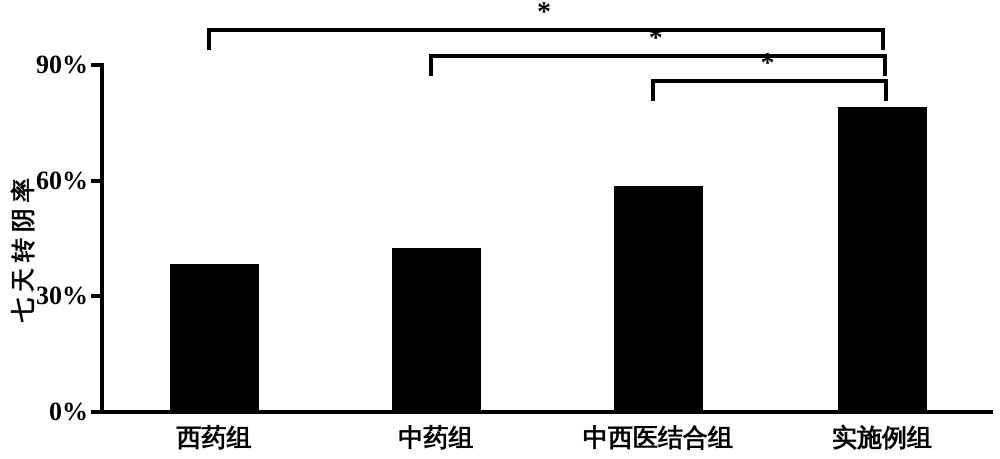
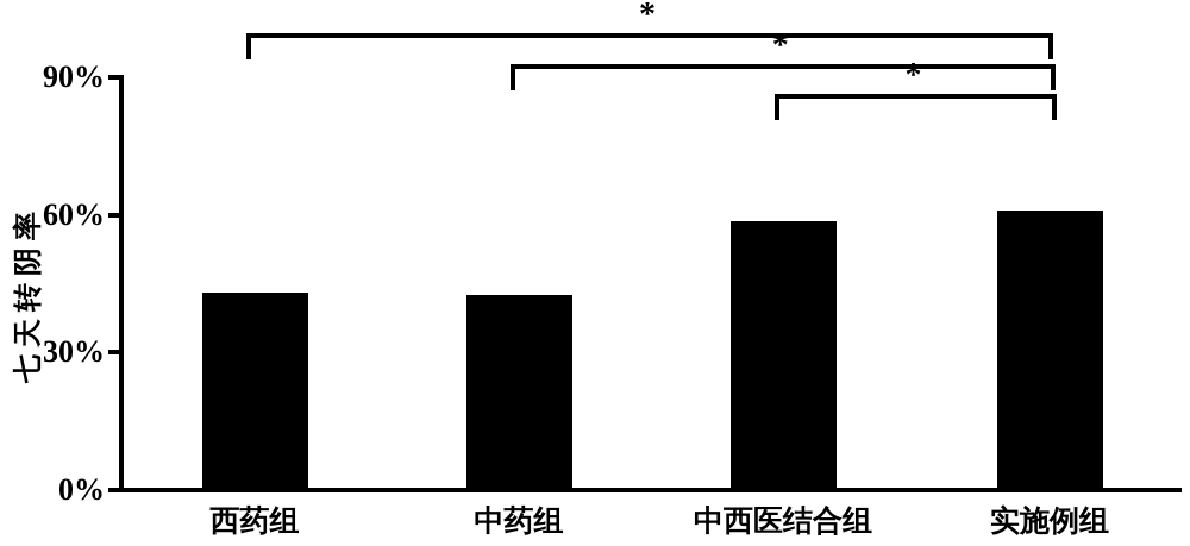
西药组: 38% -> 43%
实施例组: 79% -> 61%
